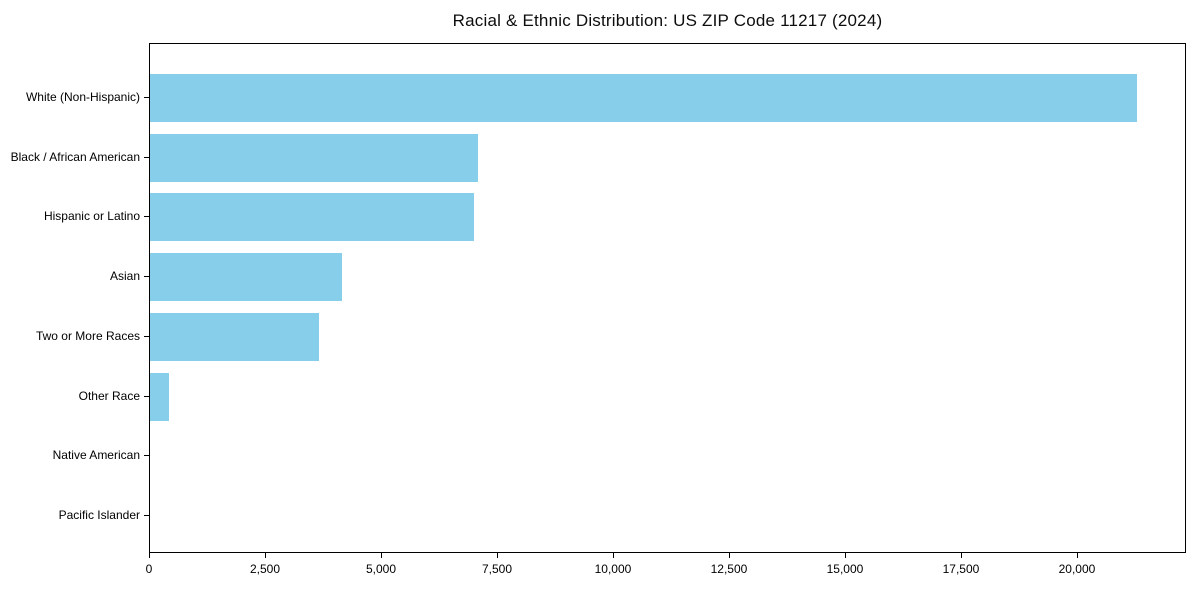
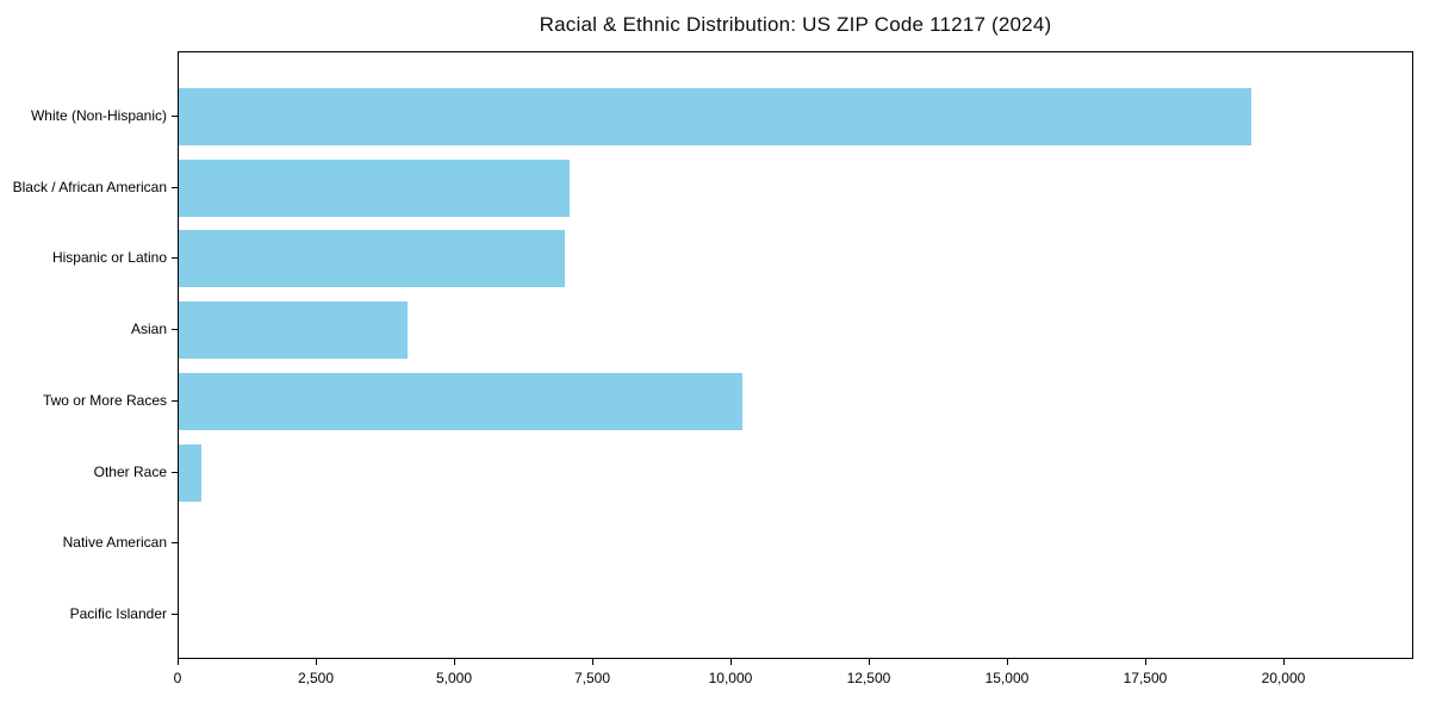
White (Non-Hispanic): 21300 -> 19400
Two or More Races: 3600 -> 10200
